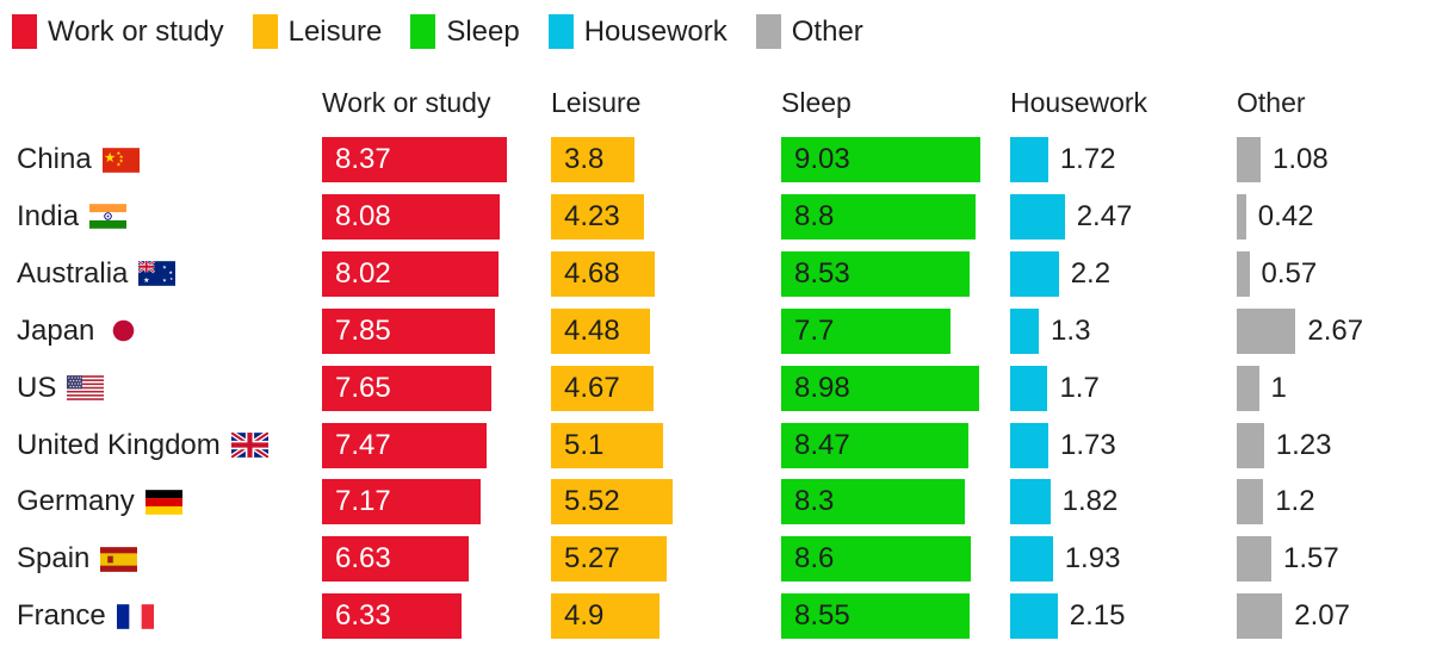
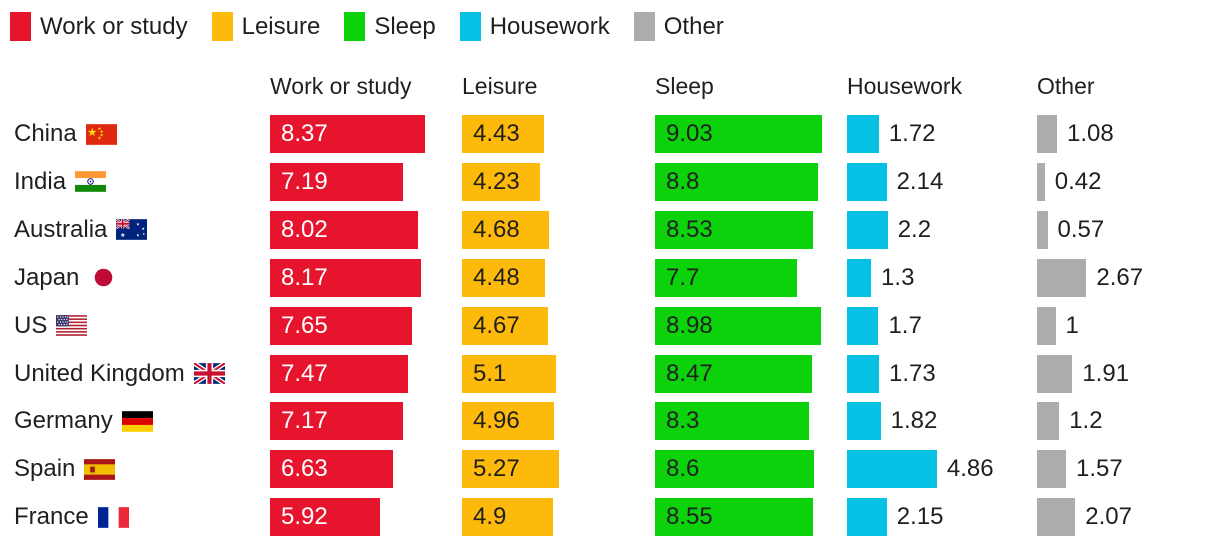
Leisure/China: 3.8 -> 4.43
Work or study/India: 8.08 -> 7.19
Housework/India: 2.47 -> 2.14
Work or study/Japan: 7.85 -> 8.17
Other/United Kingdom: 1.23 -> 1.91
Leisure/Germany: 5.52 -> 4.96
Housework/Spain: 1.93 -> 4.86
Work or study/France: 6.33 -> 5.92
